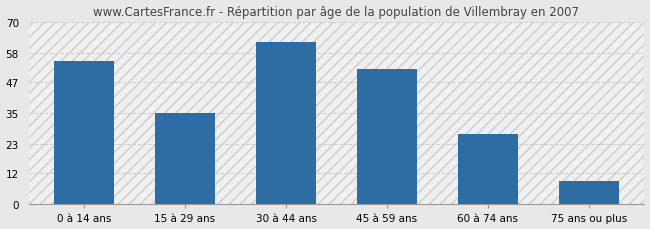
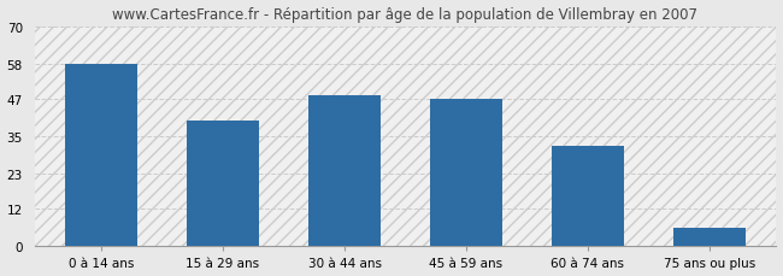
0 à 14 ans: 55 -> 58
15 à 29 ans: 35 -> 40
30 à 44 ans: 62 -> 48
45 à 59 ans: 52 -> 47
60 à 74 ans: 27 -> 32
75 ans ou plus: 9 -> 6
